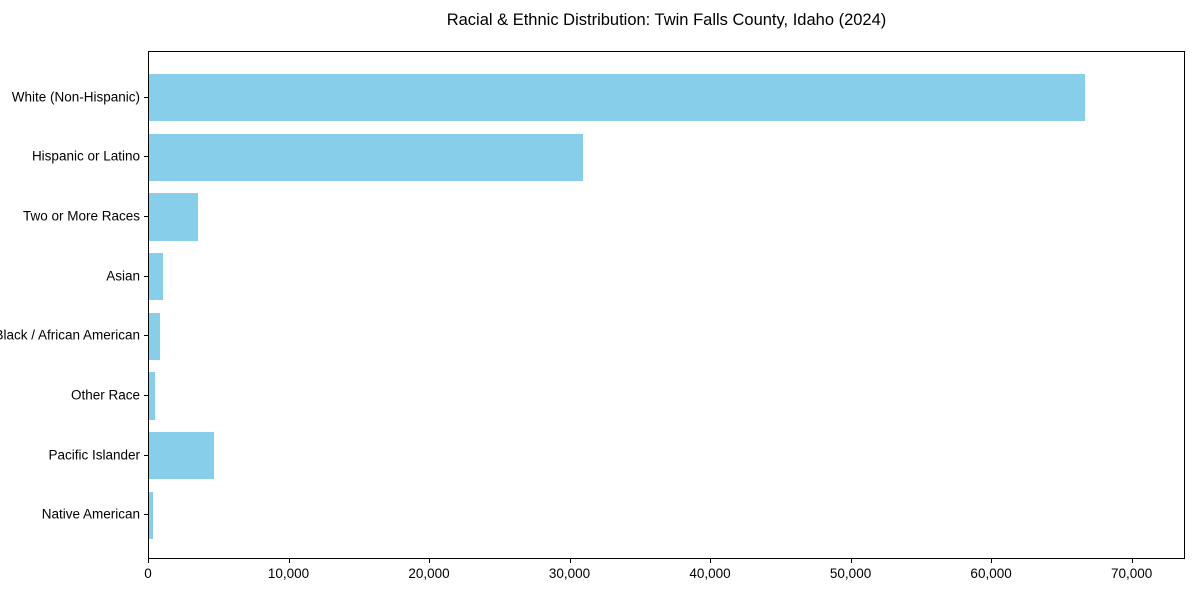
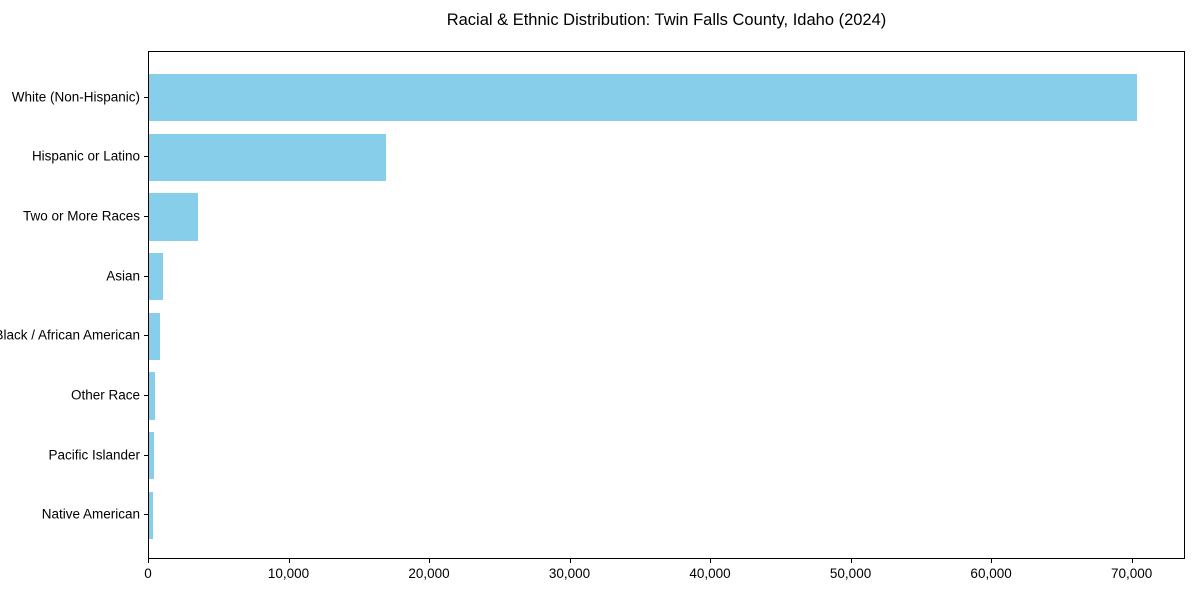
White (Non-Hispanic): 66600 -> 70300
Hispanic or Latino: 30900 -> 16900
Pacific Islander: 4600 -> 400
